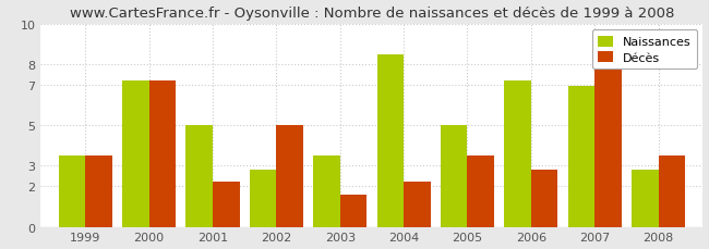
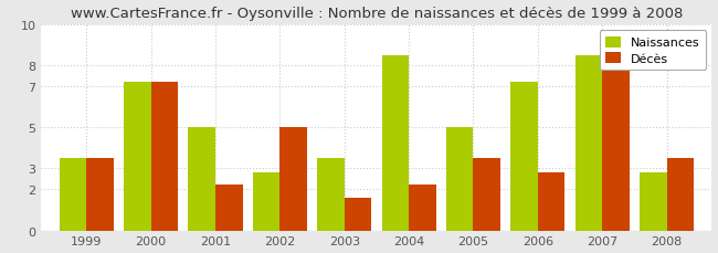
Naissances/2007: 6.9 -> 8.5
